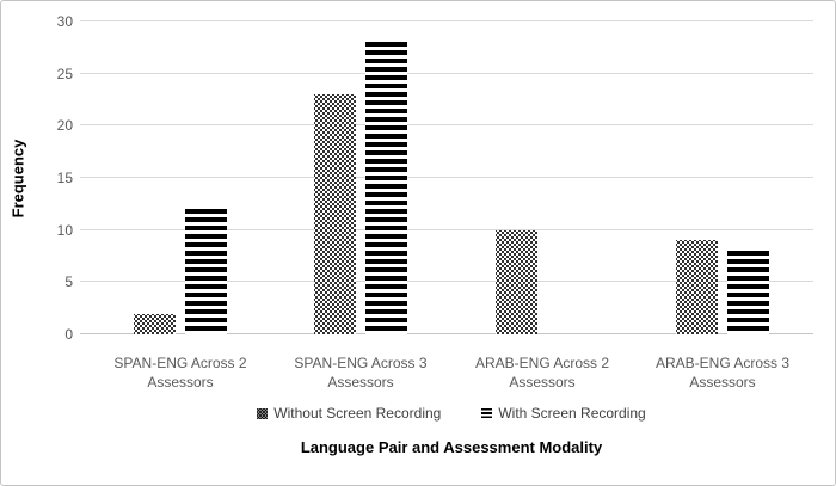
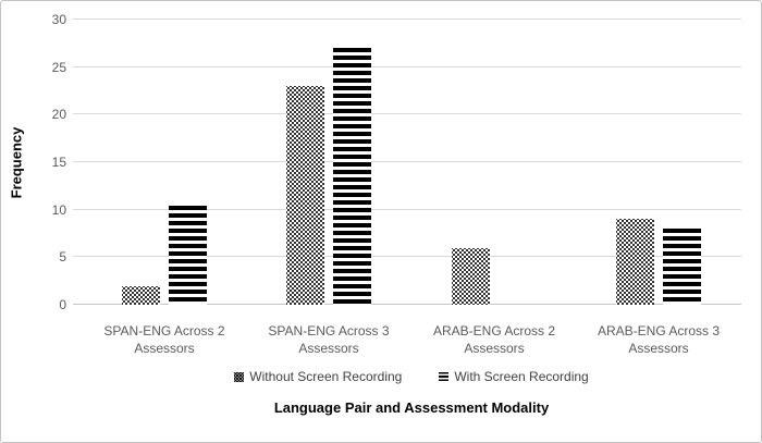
With Screen Recording/SPAN-ENG Across 2 Assessors: 12 -> 10
With Screen Recording/SPAN-ENG Across 3 Assessors: 28 -> 27
Without Screen Recording/ARAB-ENG Across 2 Assessors: 10 -> 6
